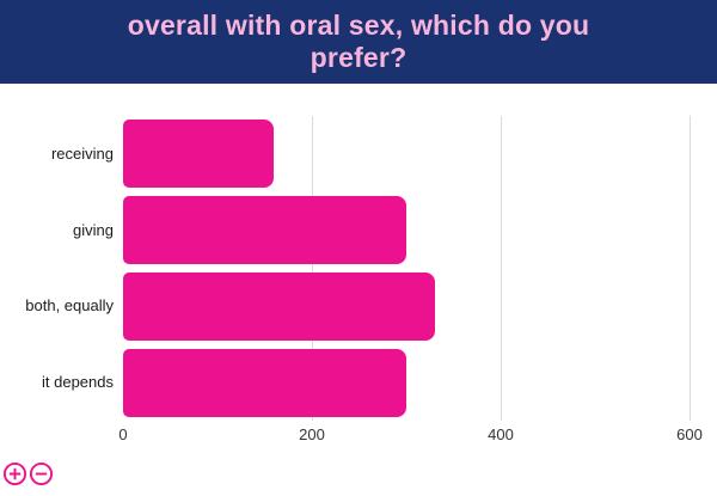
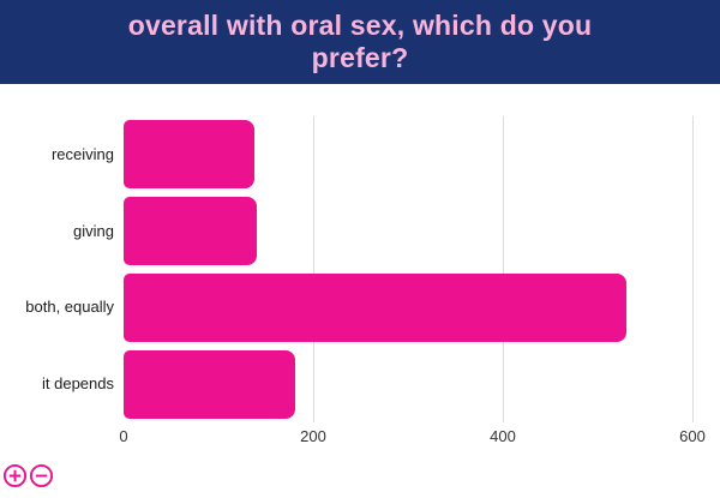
receiving: 160 -> 140
giving: 300 -> 140
both, equally: 330 -> 530
it depends: 300 -> 180
